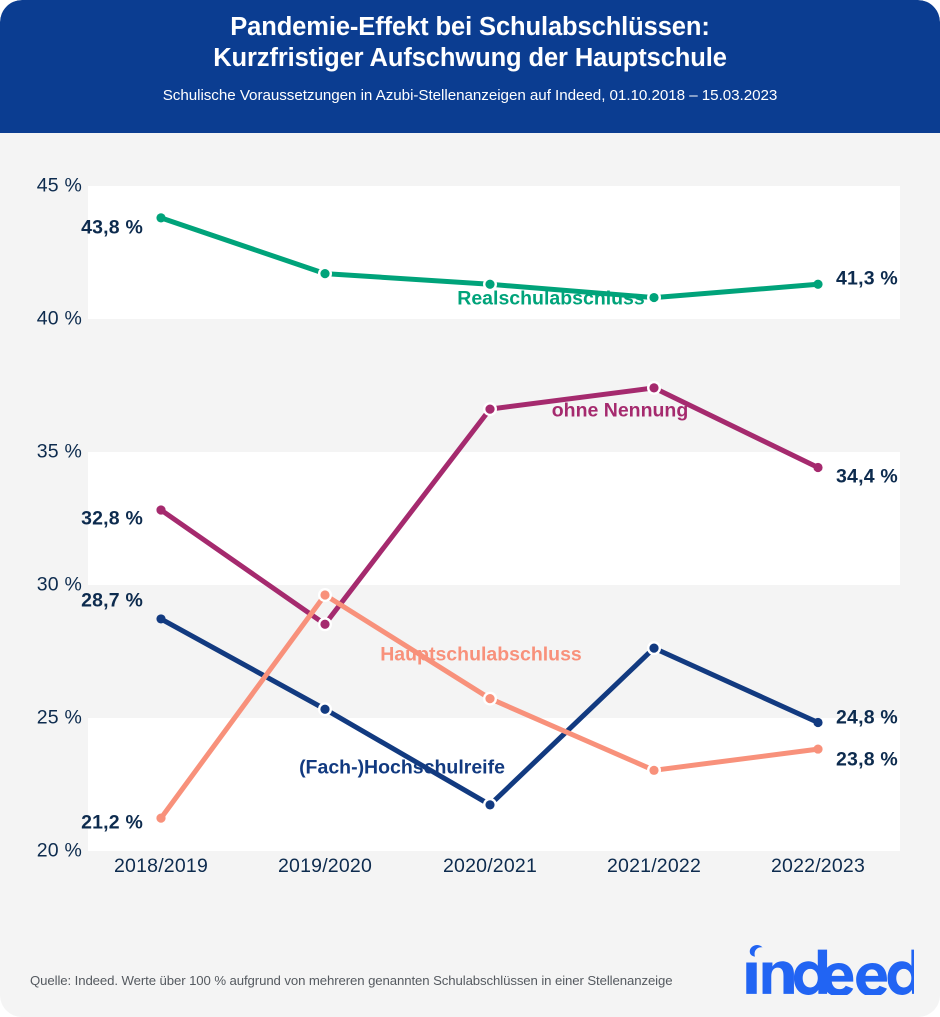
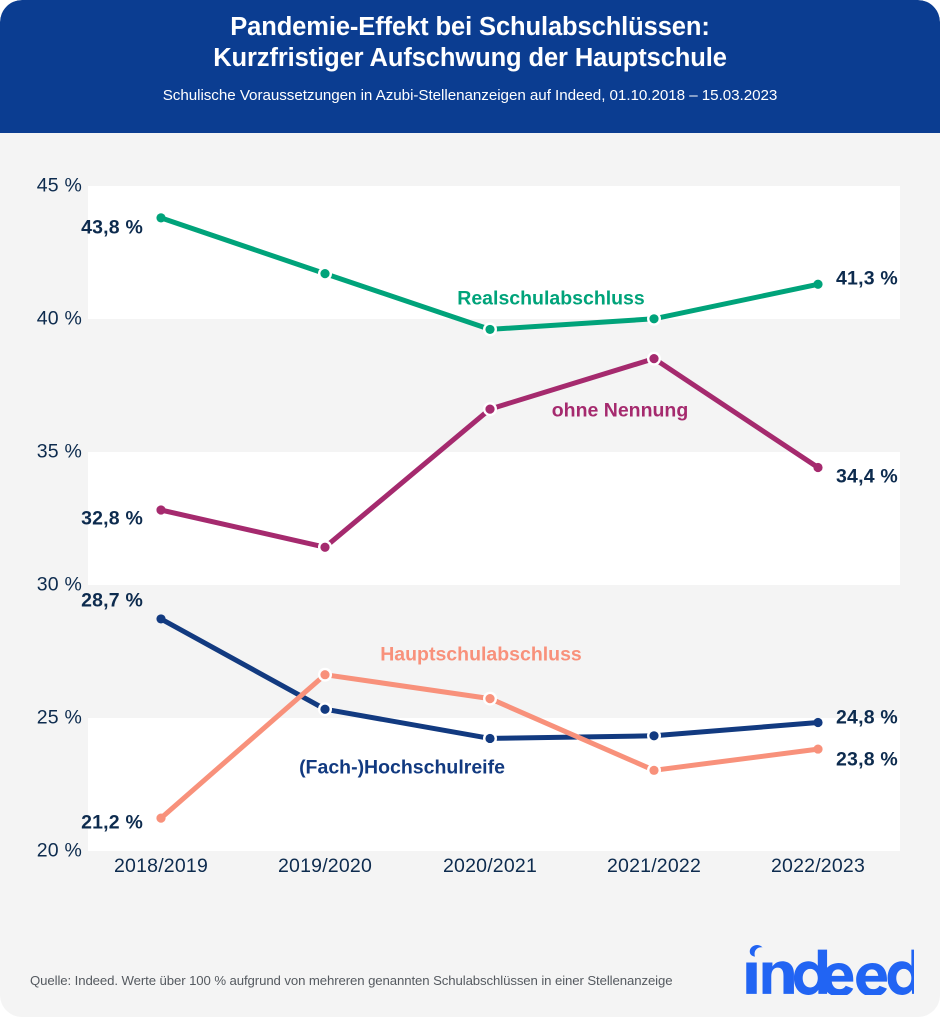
ohne Nennung/2019/2020: 28.5% -> 31.4%
Hauptschulabschluss/2019/2020: 29.6% -> 26.6%
Realschulabschluss/2020/2021: 41.3% -> 39.6%
(Fach-)Hochschulreife/2020/2021: 21.7% -> 24.2%
Realschulabschluss/2021/2022: 40.8% -> 40.0%
ohne Nennung/2021/2022: 37.4% -> 38.5%
(Fach-)Hochschulreife/2021/2022: 27.6% -> 24.3%
